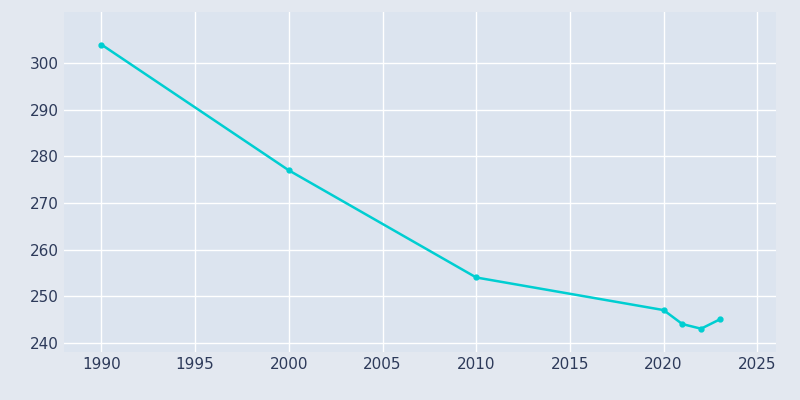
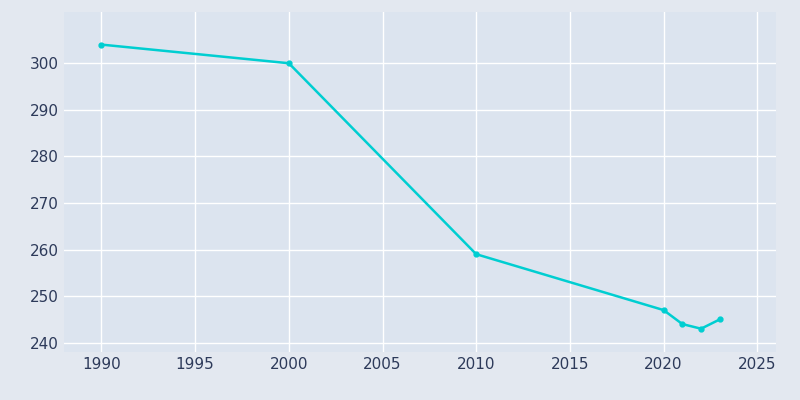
2000: 277 -> 300
2010: 254 -> 259
